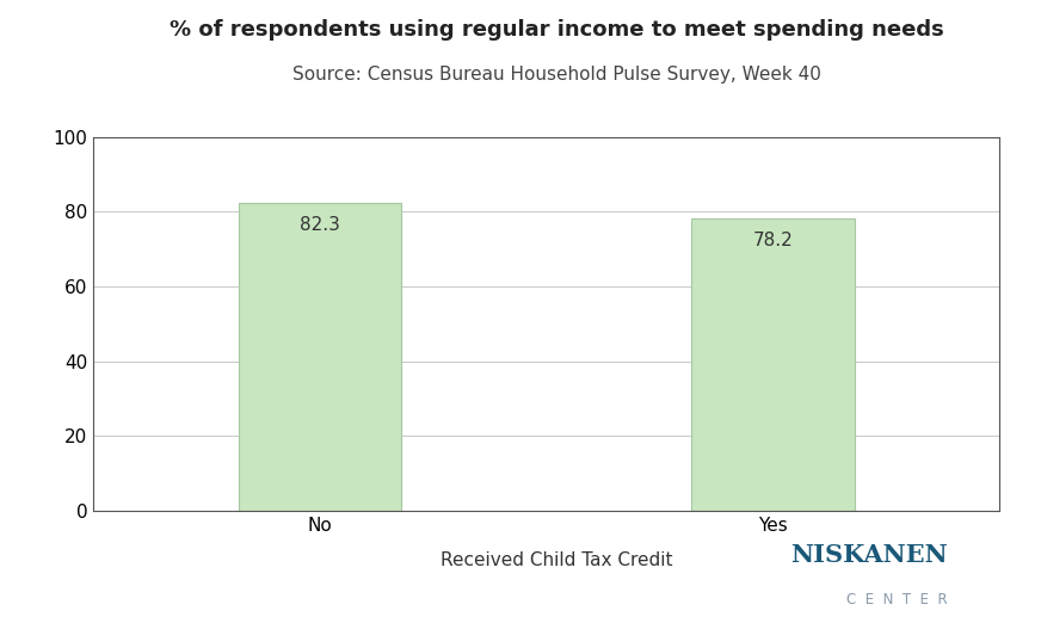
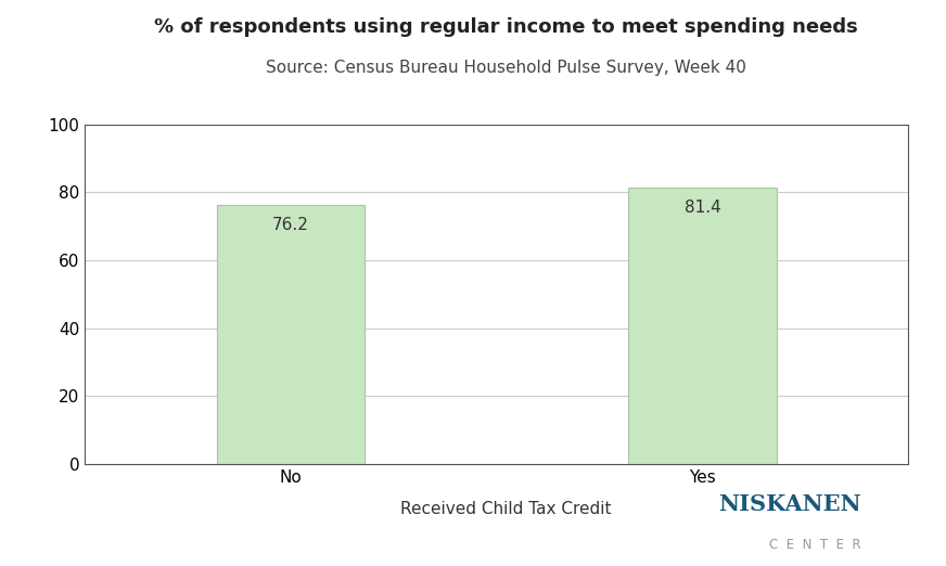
No: 82.3 -> 76.2
Yes: 78.2 -> 81.4
